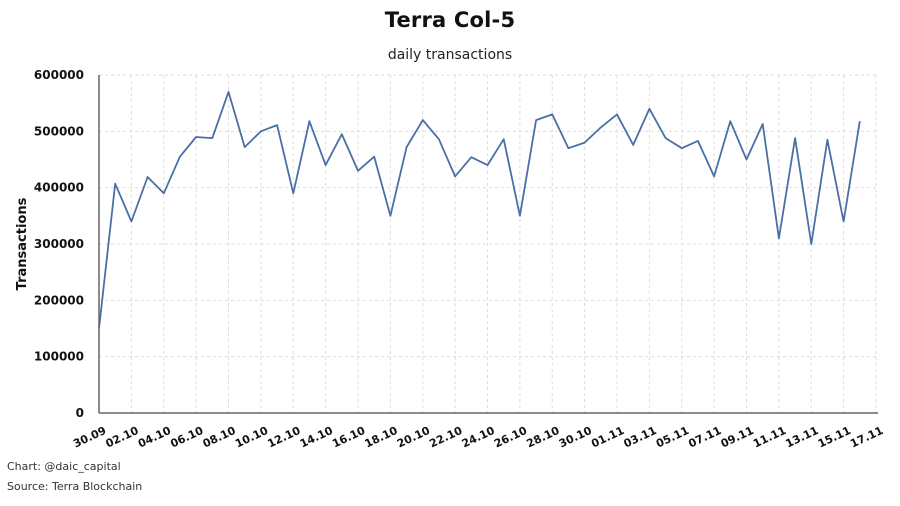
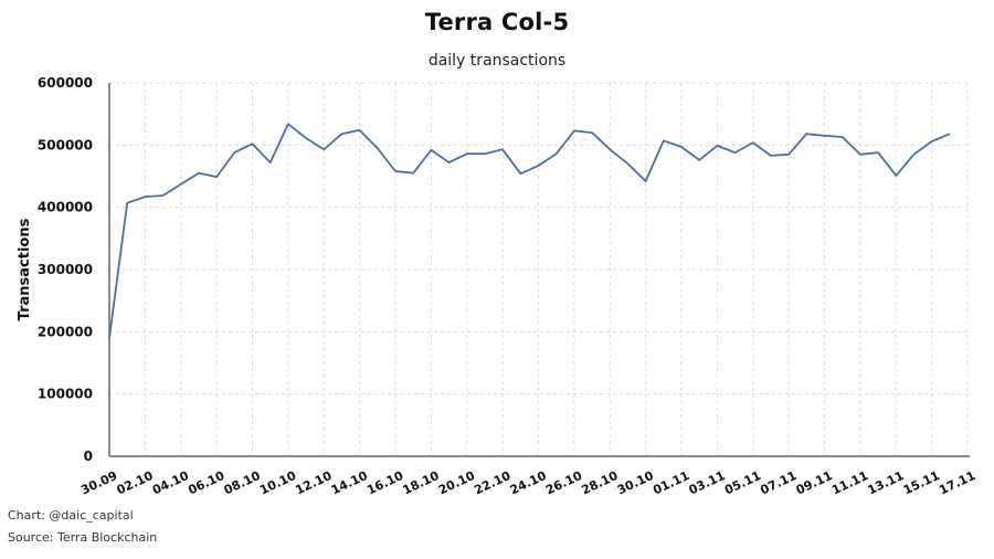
30.09: 150000 -> 190000
02.10: 340000 -> 420000
04.10: 390000 -> 440000
06.10: 490000 -> 450000
08.10: 570000 -> 500000
10.10: 500000 -> 530000
12.10: 390000 -> 490000
14.10: 440000 -> 520000
16.10: 430000 -> 460000
18.10: 350000 -> 490000
20.10: 520000 -> 490000
22.10: 420000 -> 490000
24.10: 440000 -> 470000
26.10: 350000 -> 520000
28.10: 530000 -> 490000
30.10: 480000 -> 440000
01.11: 530000 -> 500000
03.11: 540000 -> 500000
05.11: 470000 -> 500000
07.11: 420000 -> 480000
09.11: 450000 -> 520000
11.11: 310000 -> 480000
13.11: 300000 -> 450000
15.11: 340000 -> 510000
